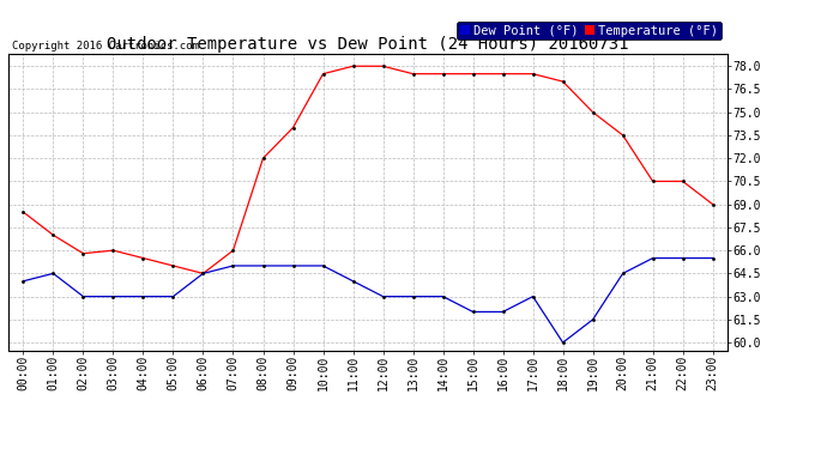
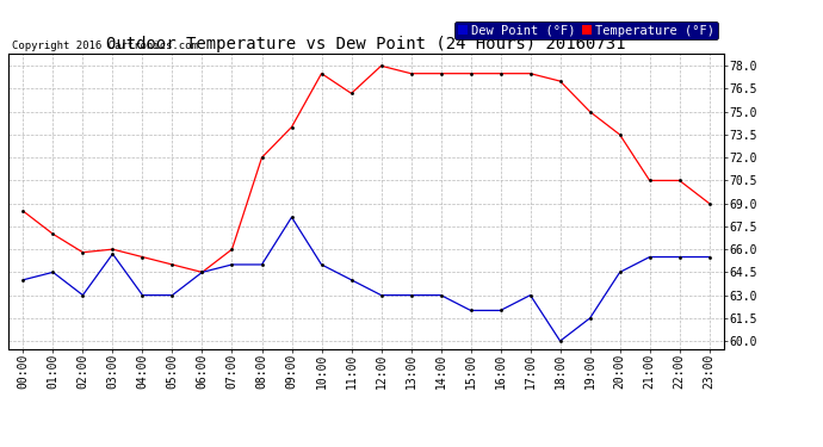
Dew Point (°F)/03:00: 63.0 -> 65.7
Dew Point (°F)/09:00: 65.0 -> 68.1
Temperature (°F)/11:00: 78.0 -> 76.2
